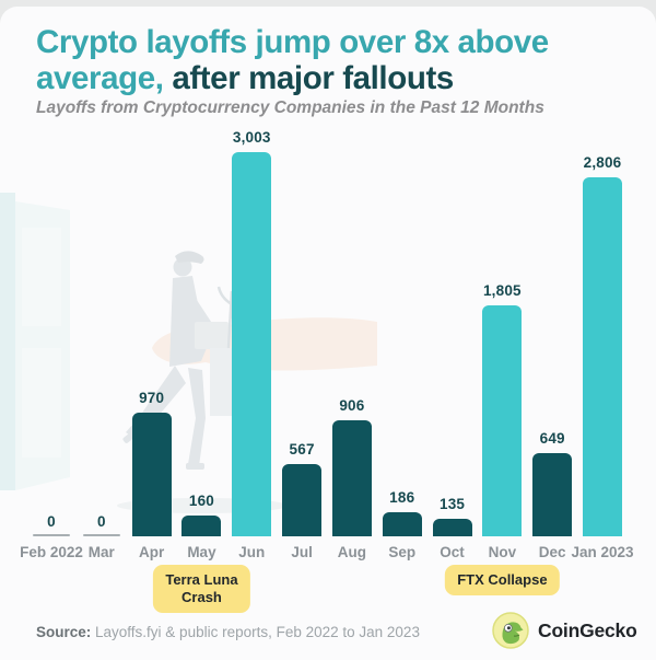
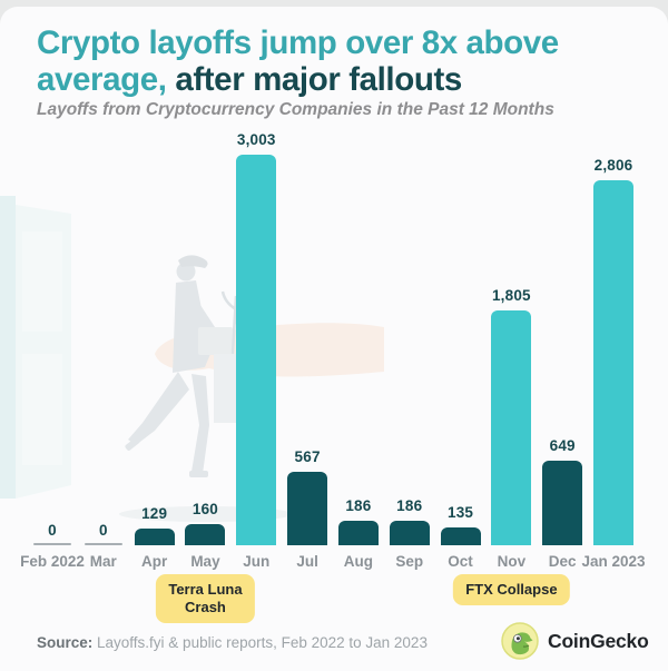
Apr: 970 -> 129
Aug: 906 -> 186
